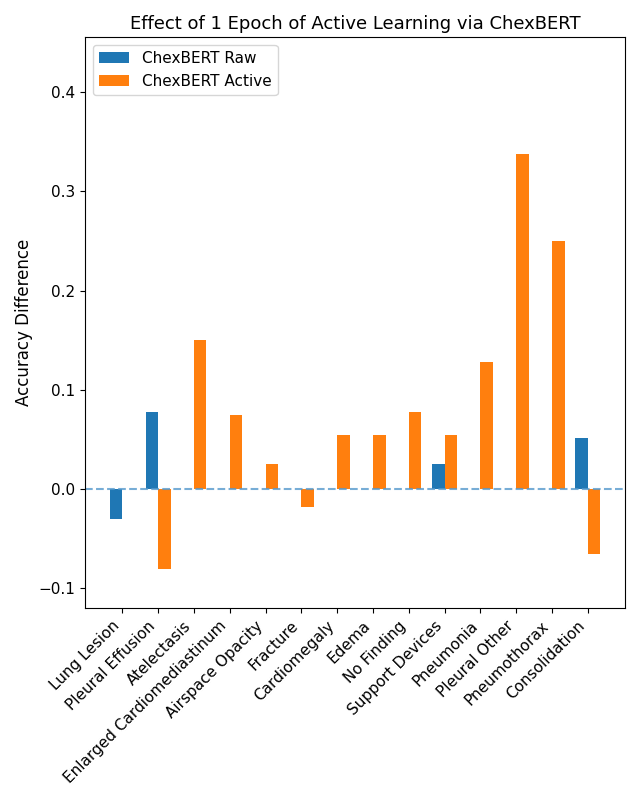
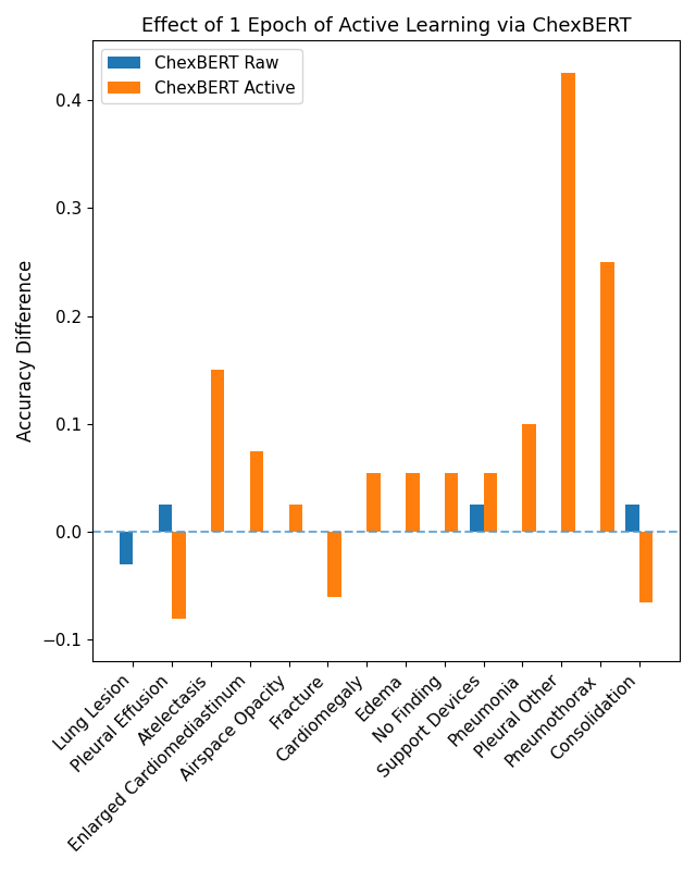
ChexBERT Raw/Pleural Effusion: 0.078 -> 0.025
ChexBERT Active/Fracture: -0.018 -> -0.060
ChexBERT Active/No Finding: 0.078 -> 0.055
ChexBERT Active/Pneumonia: 0.128 -> 0.100
ChexBERT Active/Pleural Other: 0.338 -> 0.425
ChexBERT Raw/Consolidation: 0.052 -> 0.025
